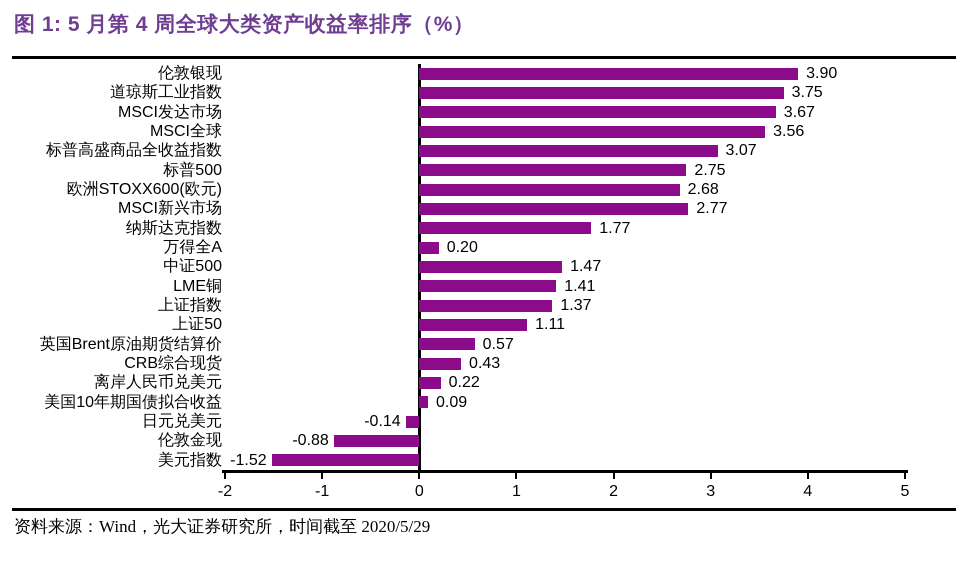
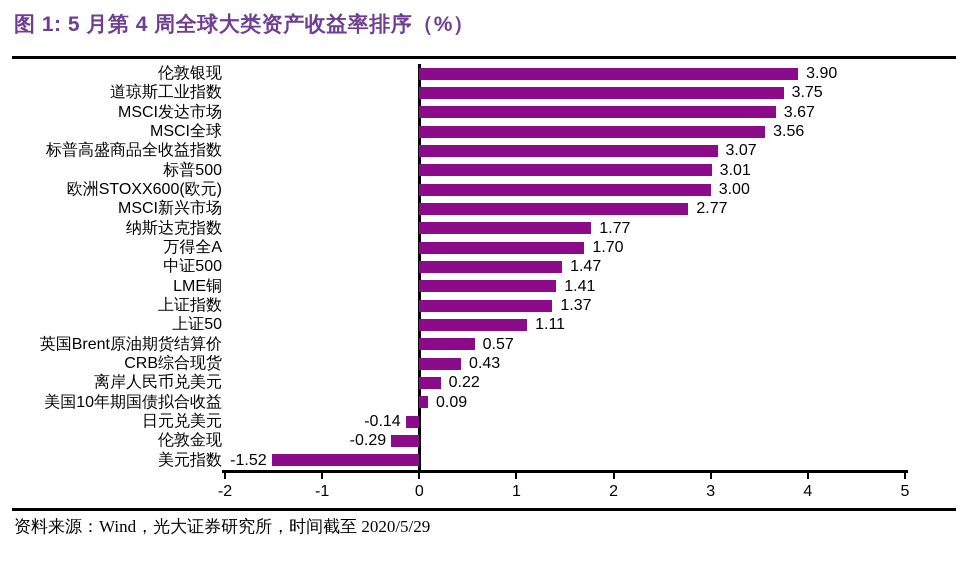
标普500: 2.75 -> 3.01
欧洲STOXX600(欧元): 2.68 -> 3.00
万得全A: 0.20 -> 1.70
伦敦金现: -0.88 -> -0.29
